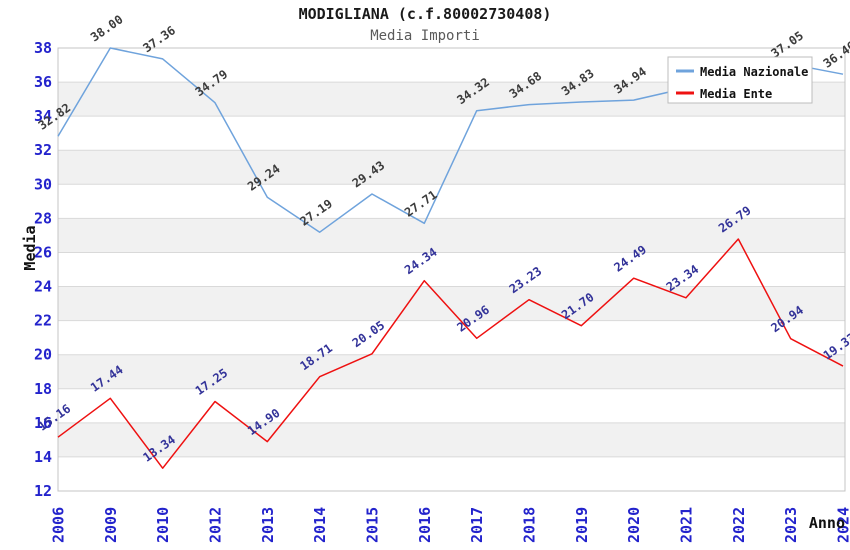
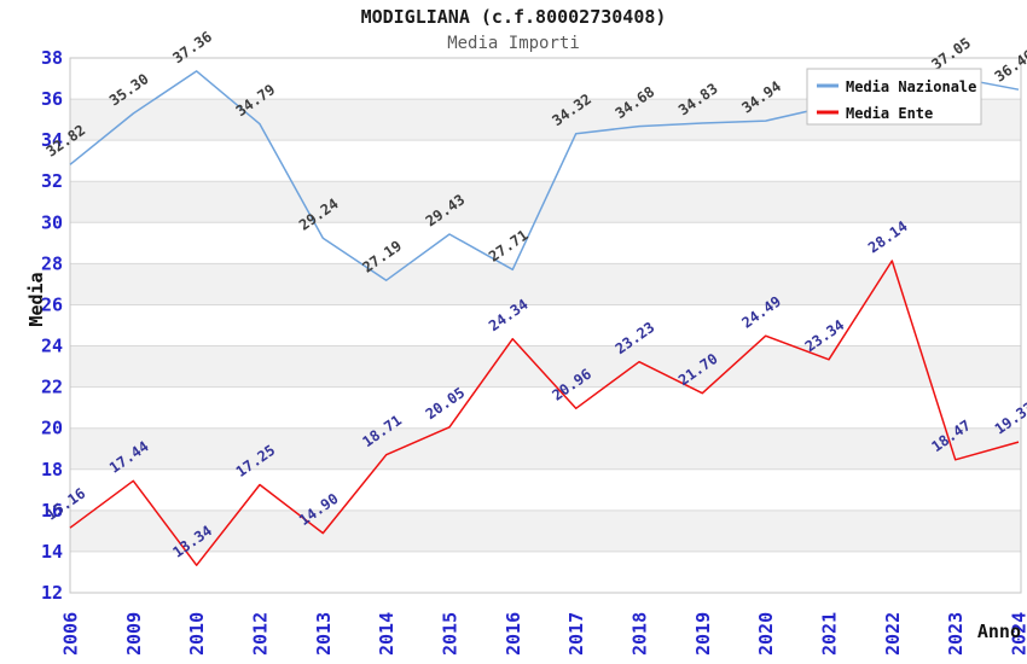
Media Nazionale/2009: 38.00 -> 35.30
Media Ente/2022: 26.79 -> 28.14
Media Ente/2023: 20.94 -> 18.47
